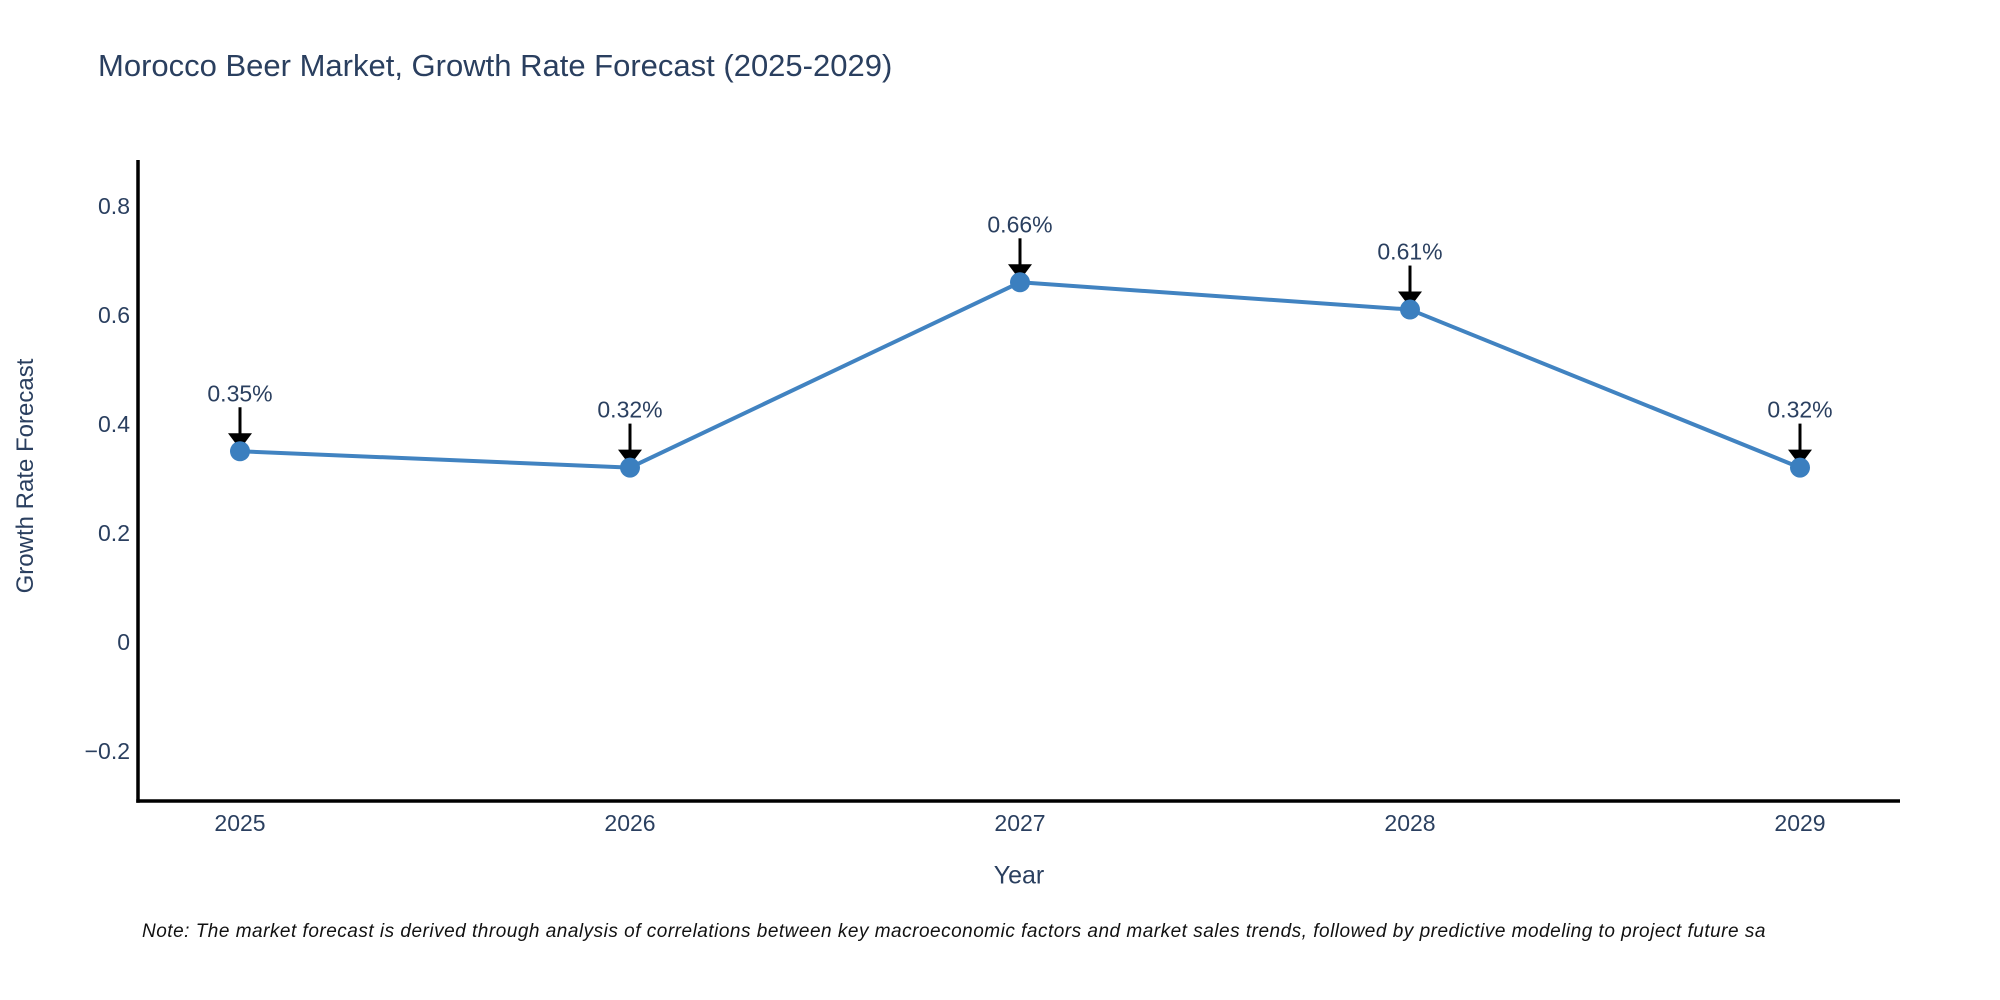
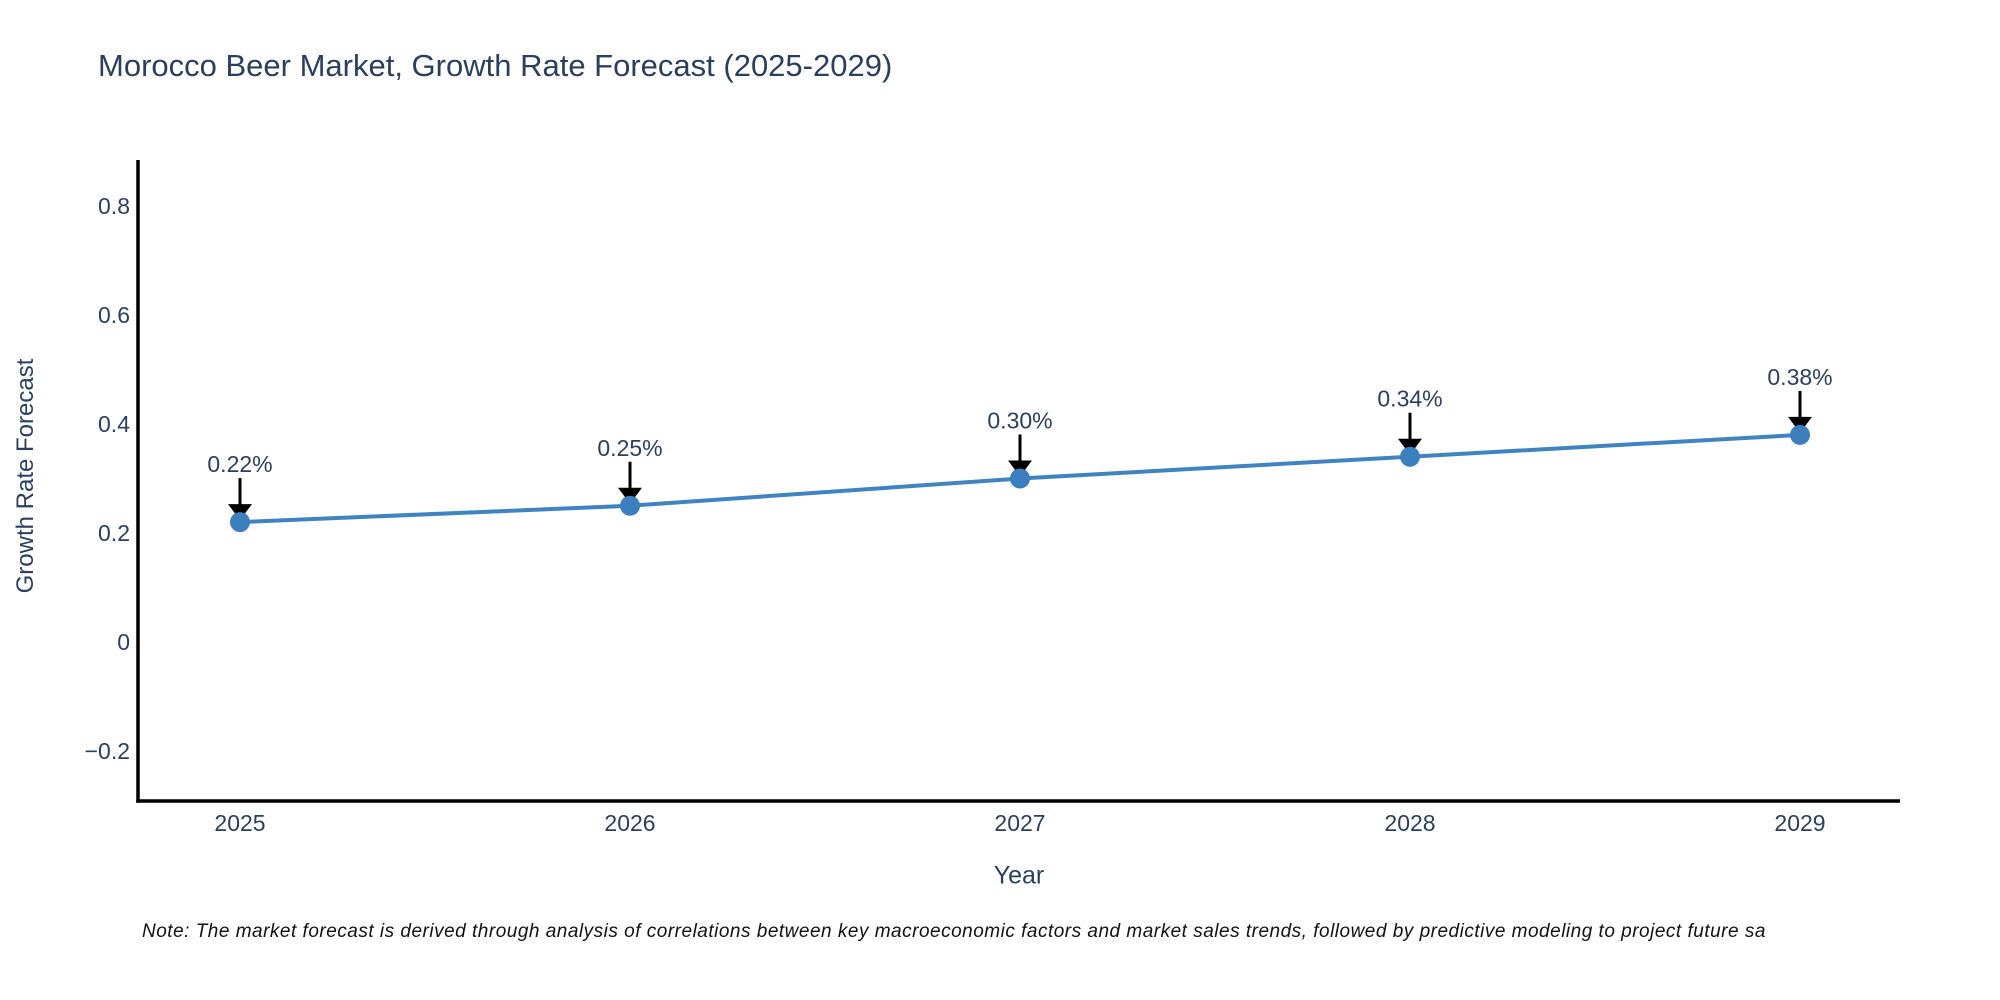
2025: 0.35% -> 0.22%
2026: 0.32% -> 0.25%
2027: 0.66% -> 0.30%
2028: 0.61% -> 0.34%
2029: 0.32% -> 0.38%
